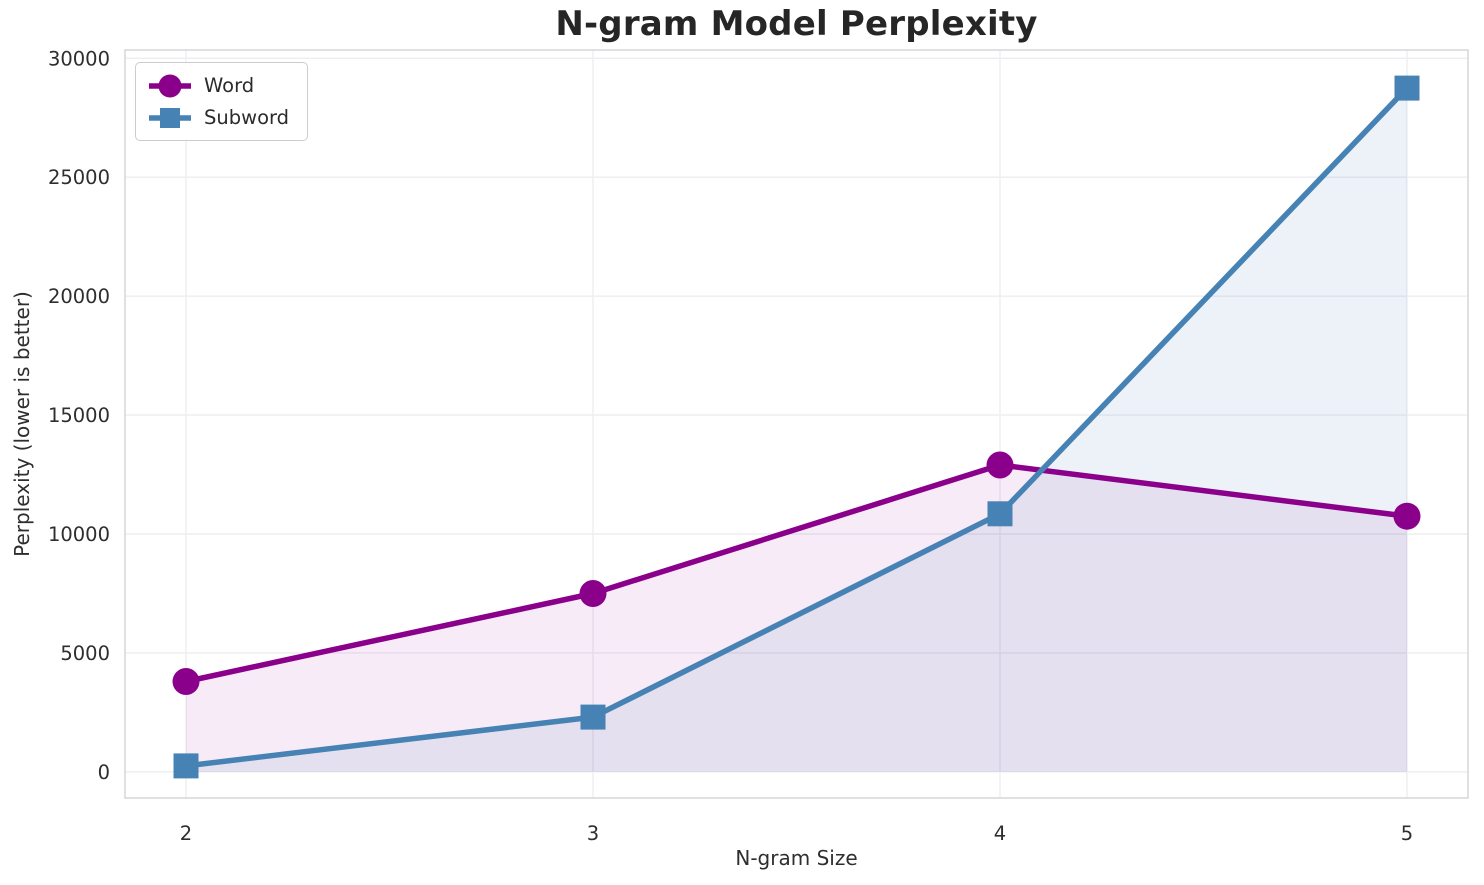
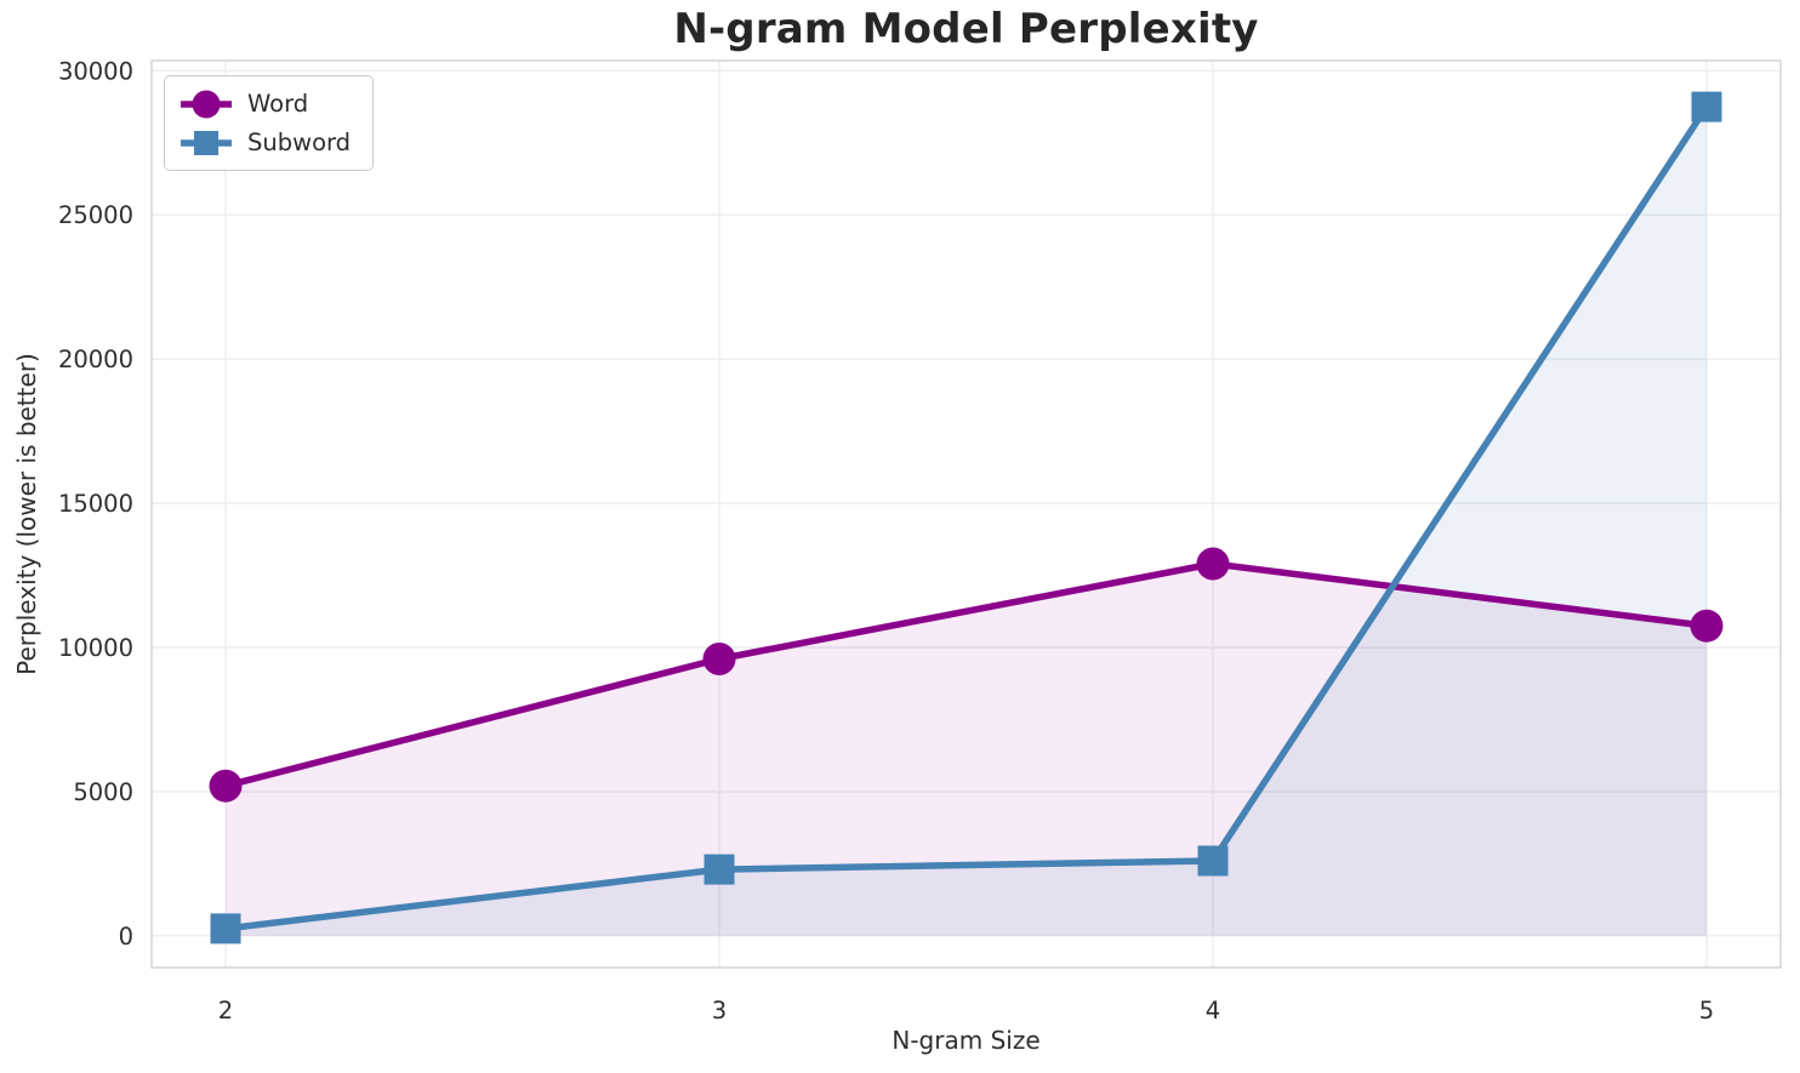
Word/2: 3800 -> 5200
Word/3: 7500 -> 9600
Subword/4: 10800 -> 2600
